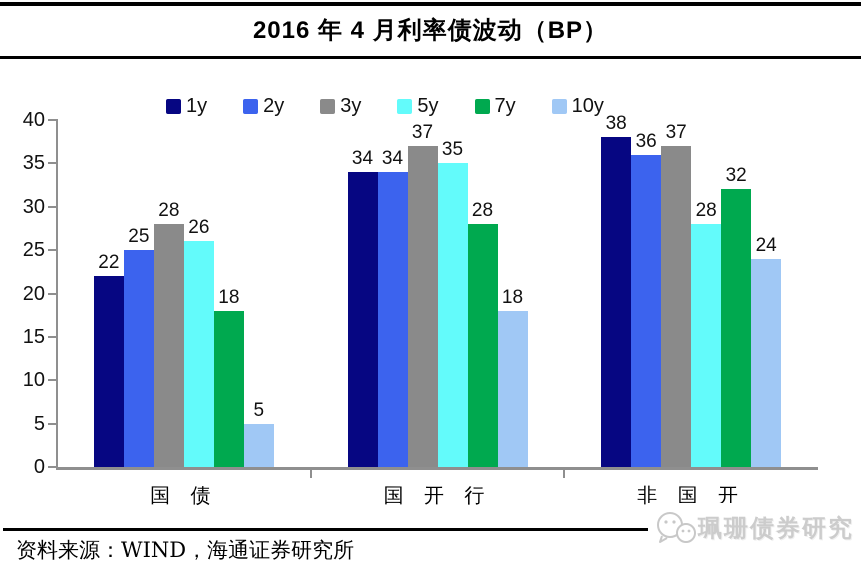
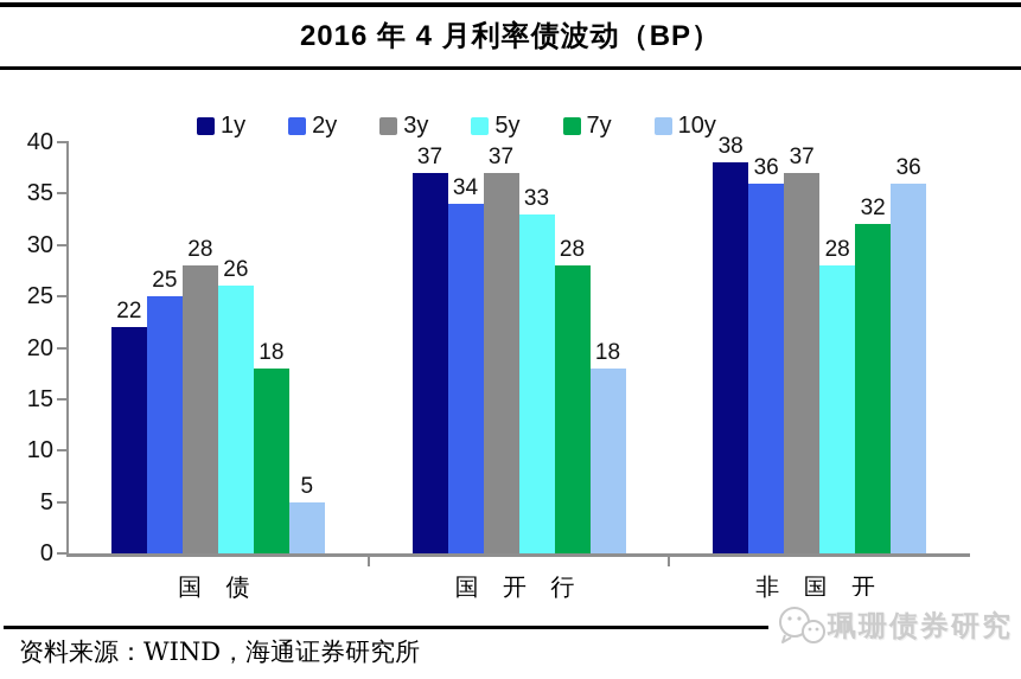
1y/国开行: 34 -> 37
5y/国开行: 35 -> 33
10y/非国开: 24 -> 36
